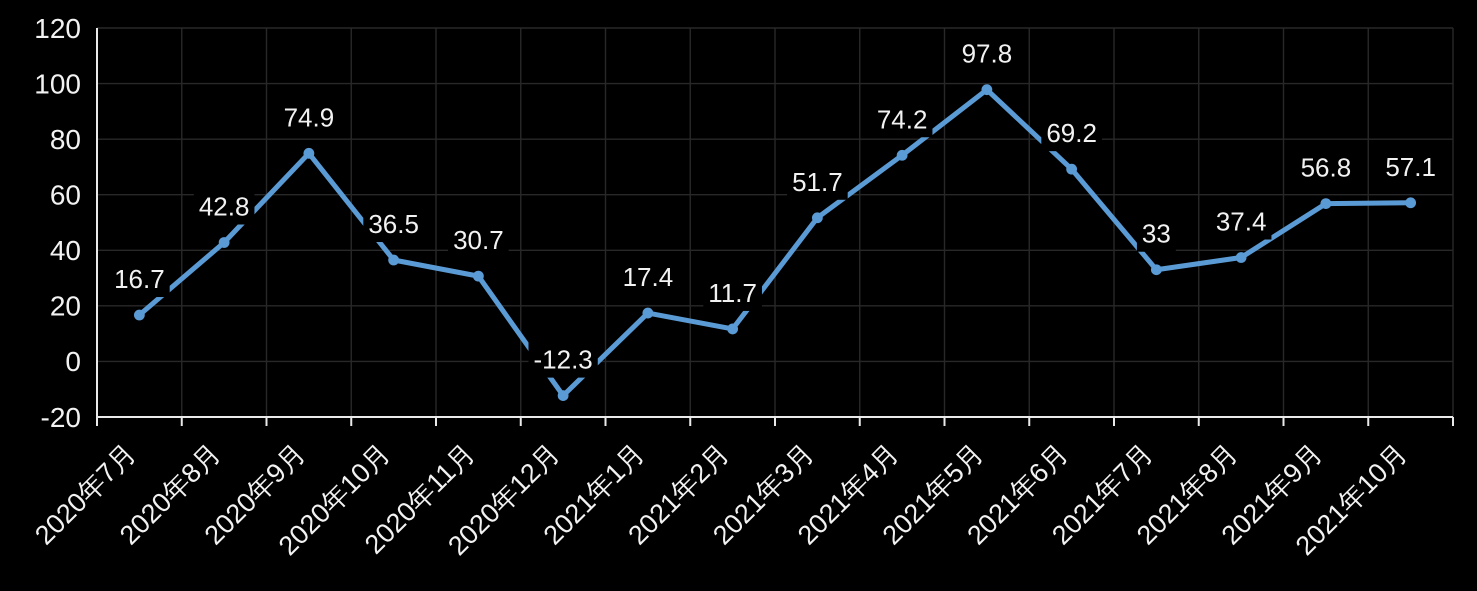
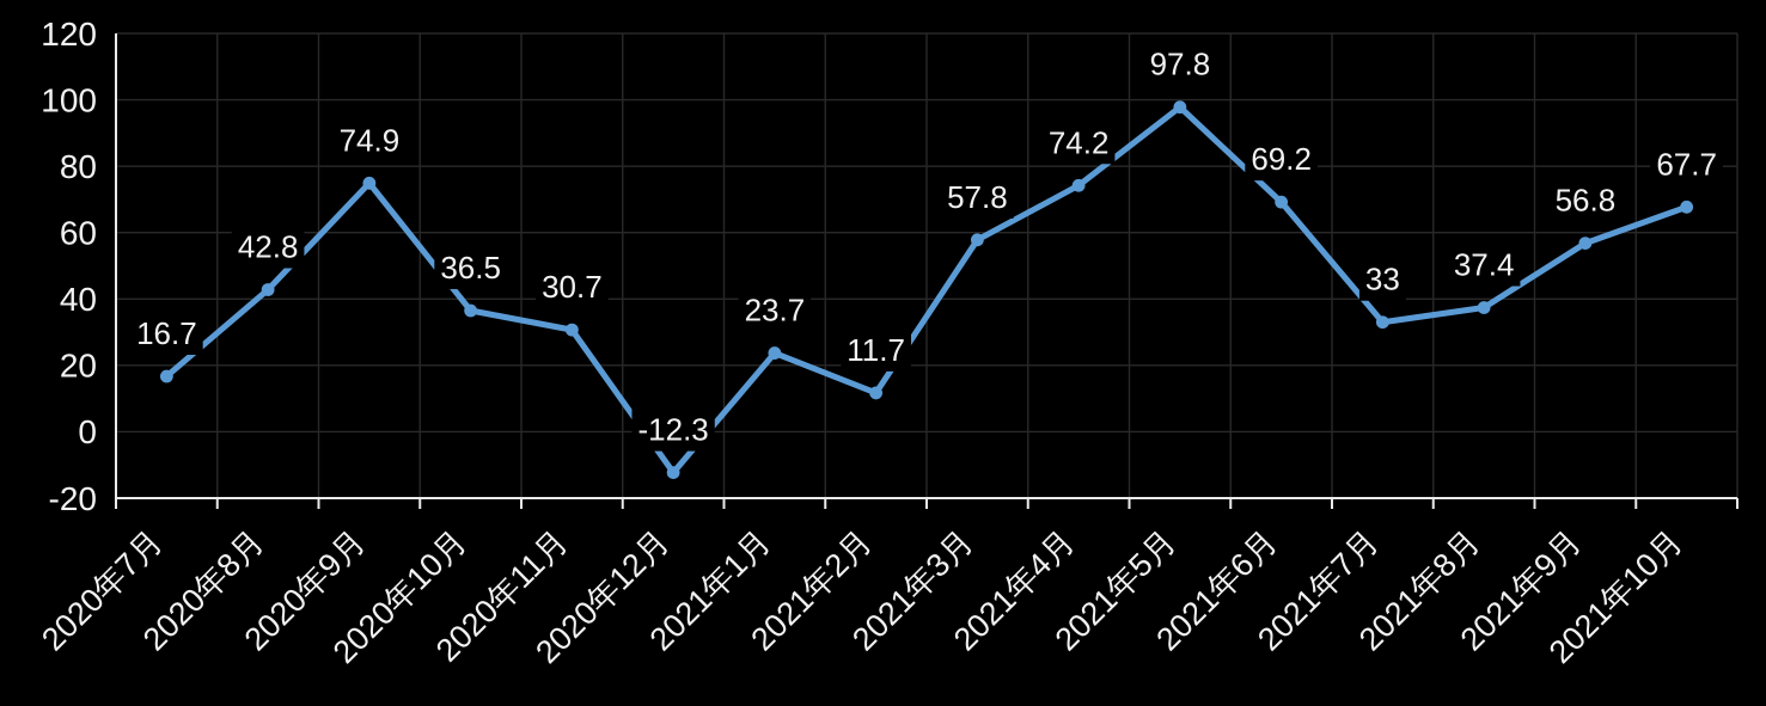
2021年1月: 17.4 -> 23.7
2021年3月: 51.7 -> 57.8
2021年10月: 57.1 -> 67.7
